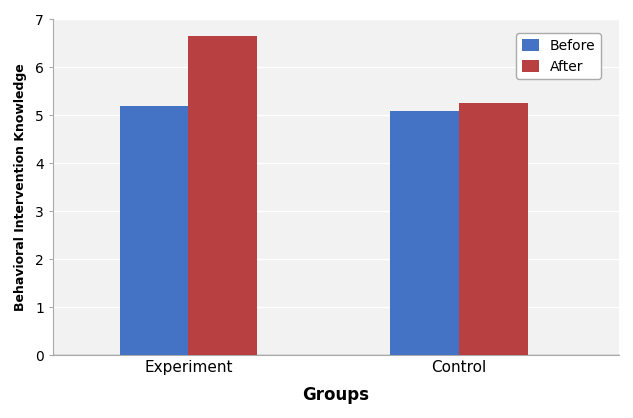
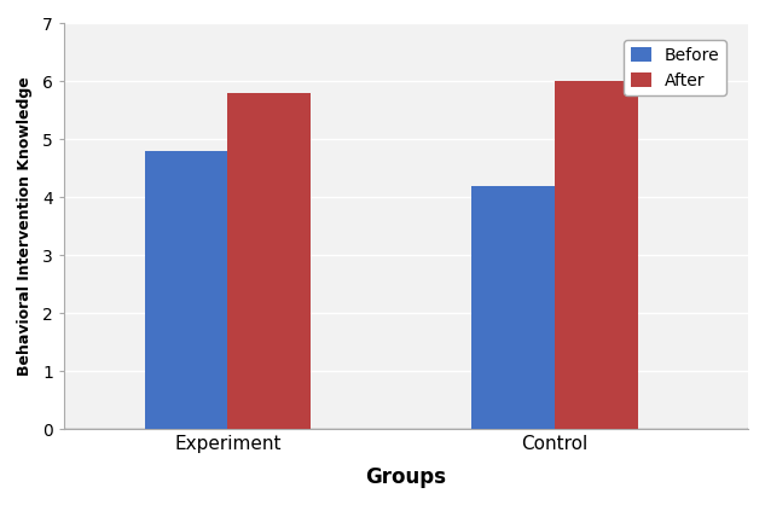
Before/Experiment: 5.2 -> 4.8
After/Experiment: 6.65 -> 5.80
Before/Control: 5.1 -> 4.2
After/Control: 5.25 -> 6.00
